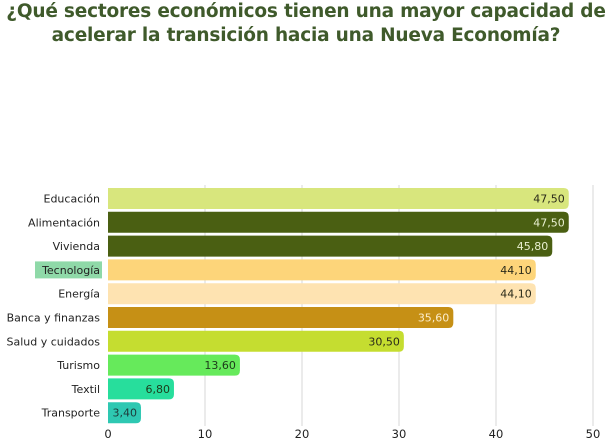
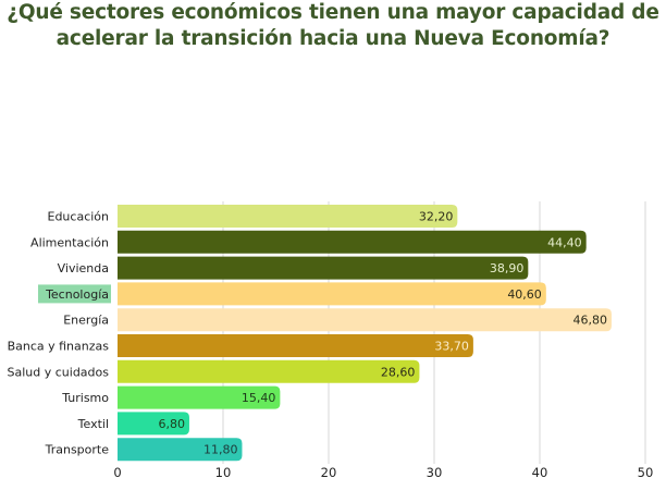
Educación: 47,50 -> 32,20
Alimentación: 47,50 -> 44,40
Vivienda: 45,80 -> 38,90
Tecnología: 44,10 -> 40,60
Energía: 44,10 -> 46,80
Banca y finanzas: 35,60 -> 33,70
Salud y cuidados: 30,50 -> 28,60
Turismo: 13,60 -> 15,40
Transporte: 3,40 -> 11,80
